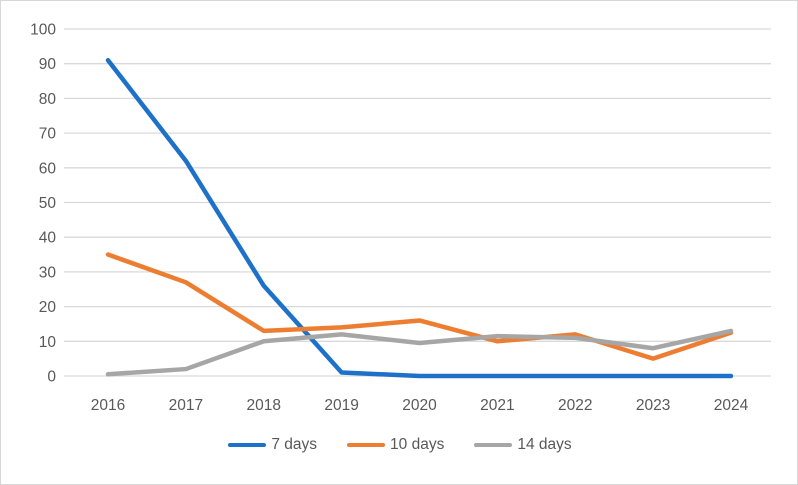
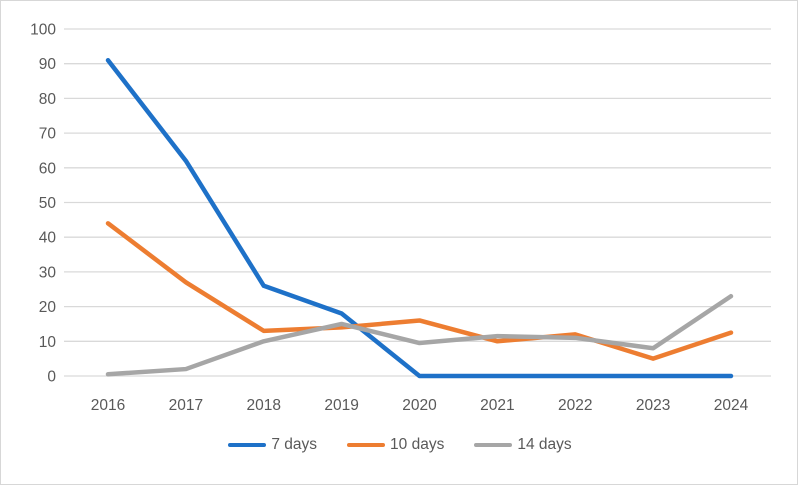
10 days/2016: 35 -> 44
7 days/2019: 1 -> 18
14 days/2019: 12 -> 15
14 days/2024: 13 -> 23
